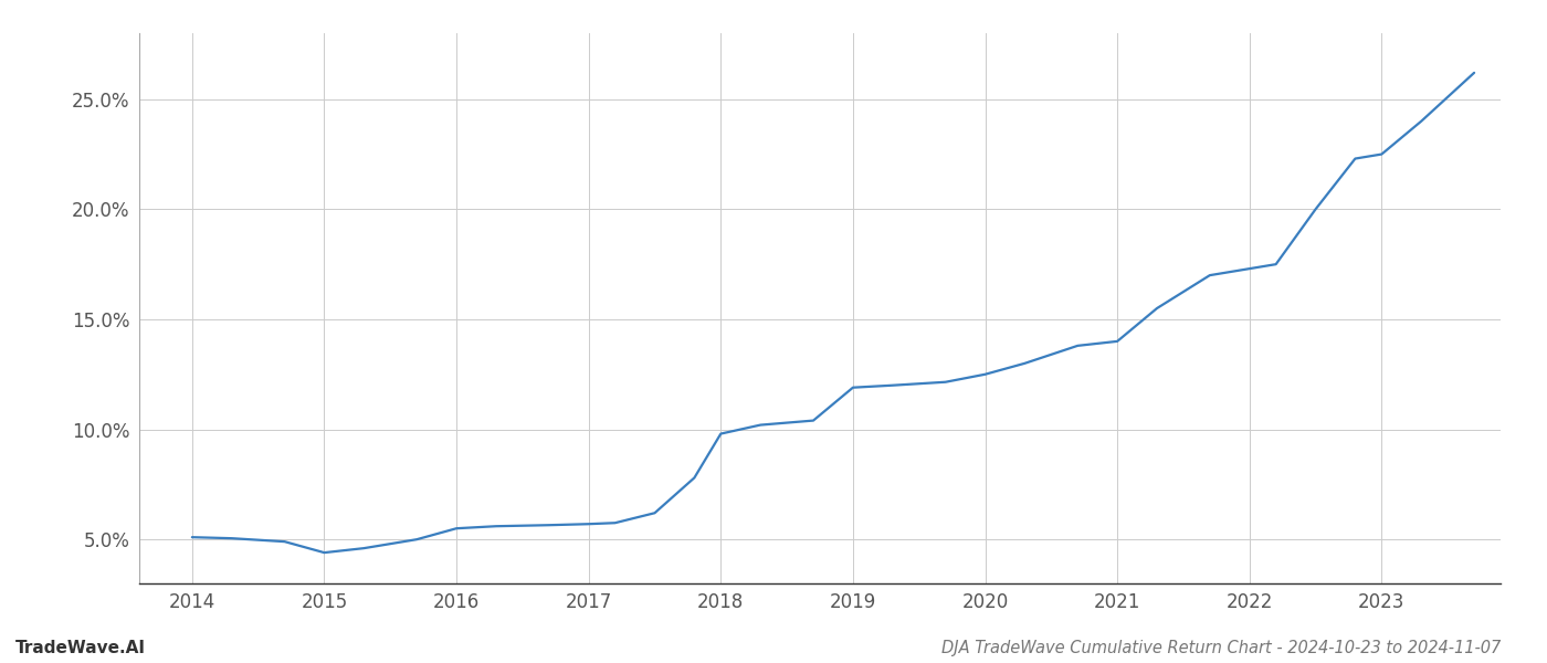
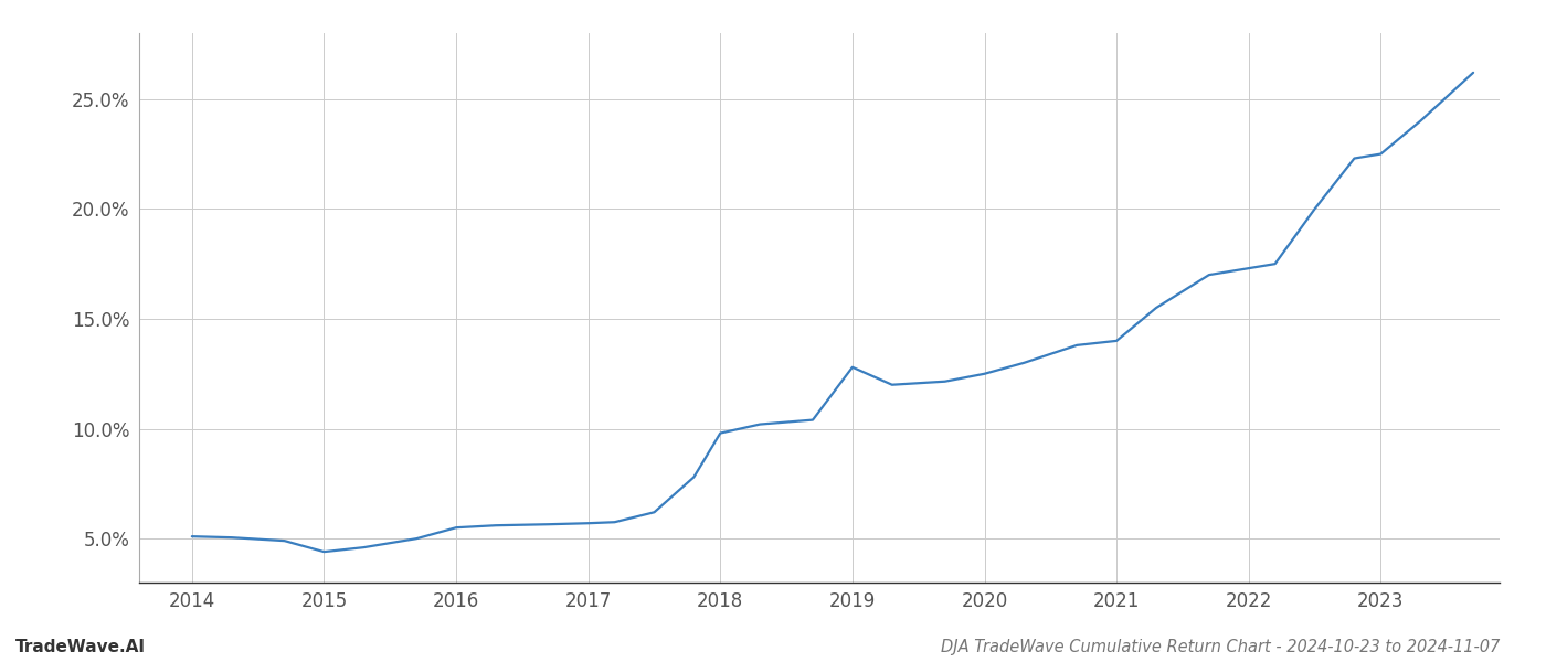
2019: 11.9% -> 12.8%
